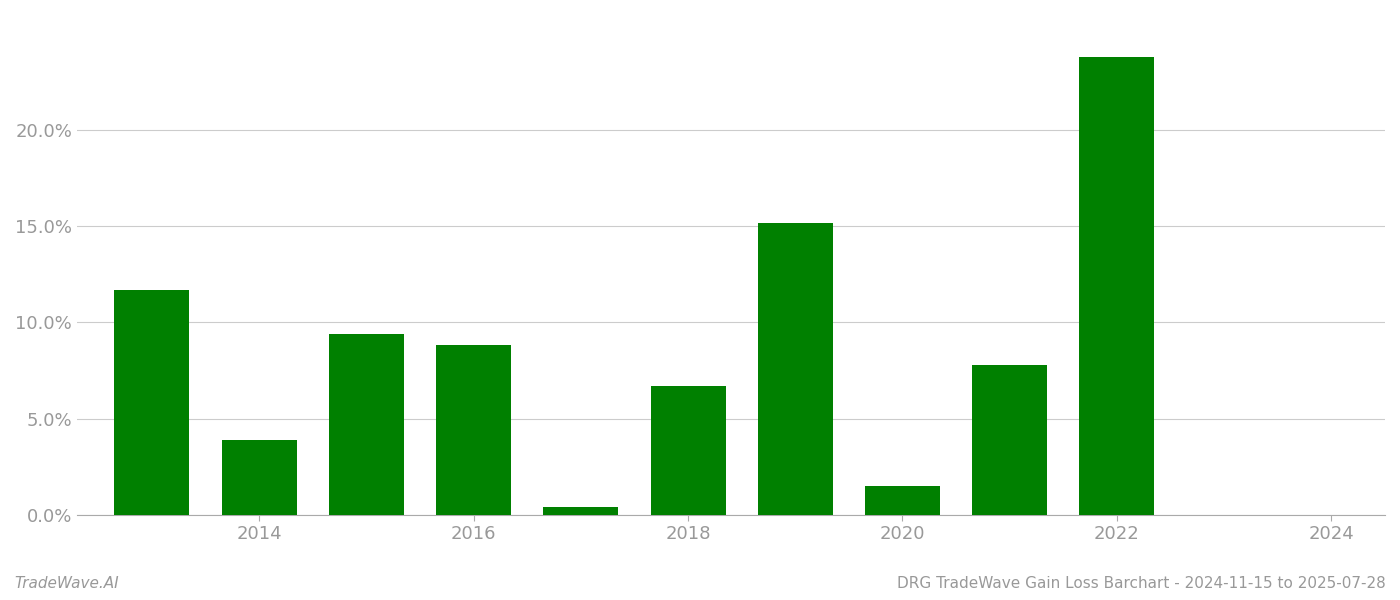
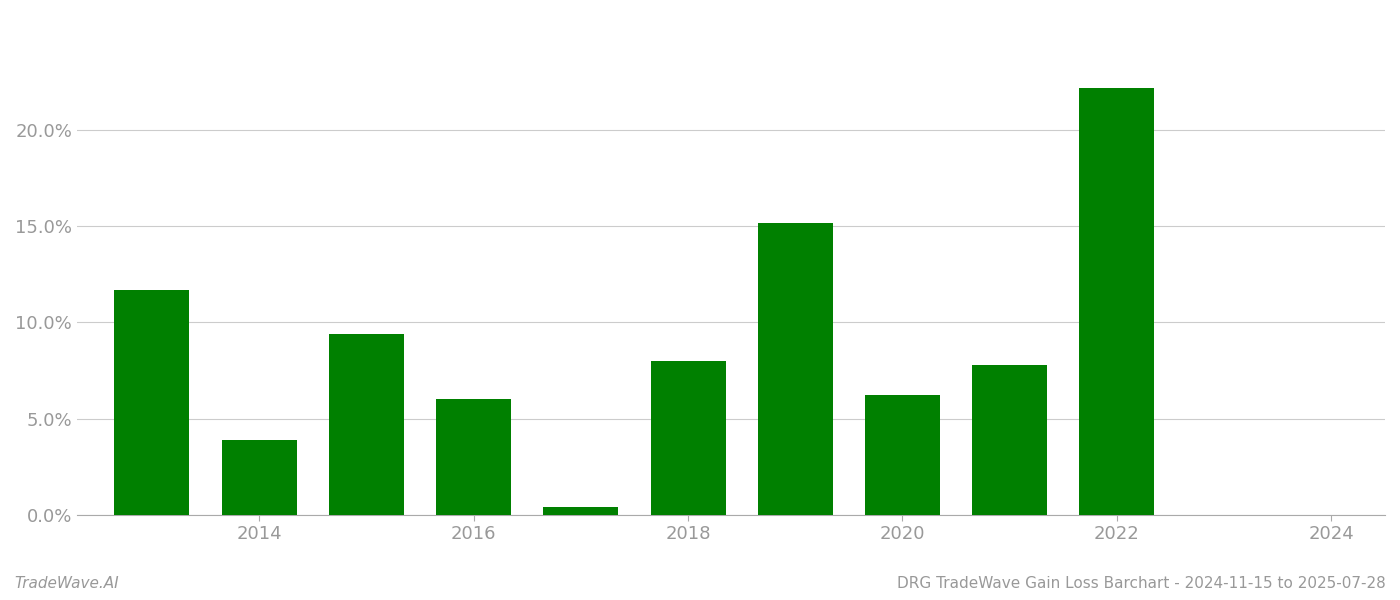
2016: 8.8% -> 6.0%
2018: 6.7% -> 8.0%
2020: 1.5% -> 6.2%
2022: 23.8% -> 22.2%
